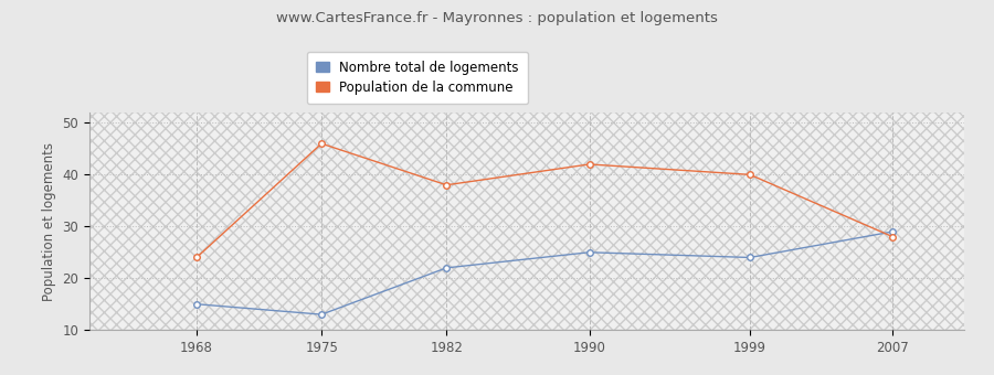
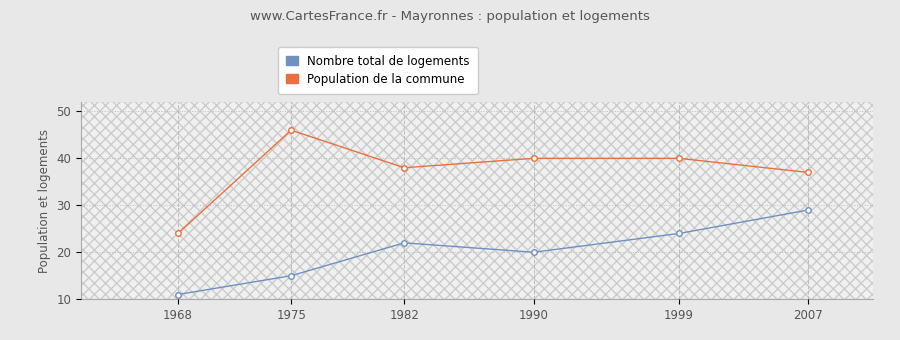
Nombre total de logements/1968: 15 -> 11
Nombre total de logements/1975: 13 -> 15
Nombre total de logements/1990: 25 -> 20
Population de la commune/1990: 42 -> 40
Population de la commune/2007: 28 -> 37
